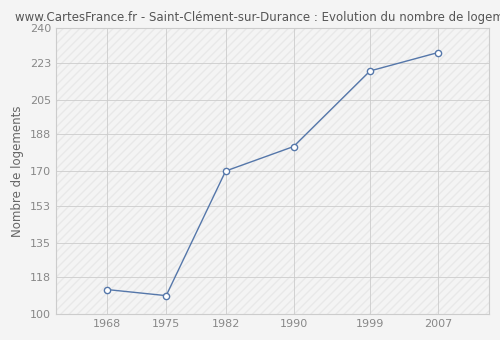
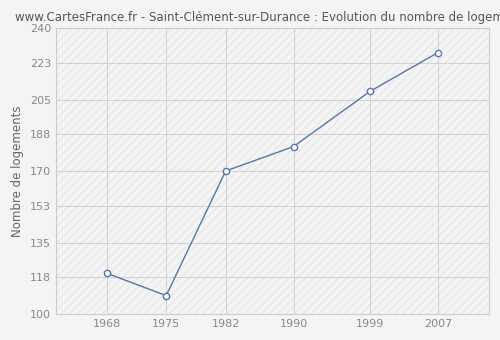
1968: 112 -> 120
1999: 219 -> 209
